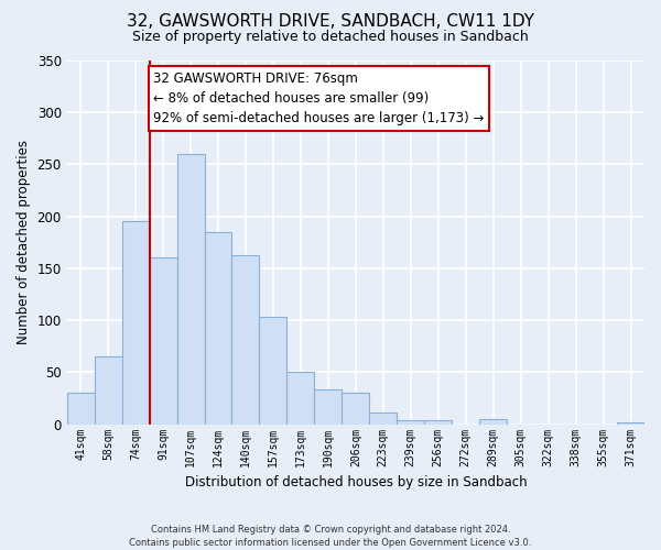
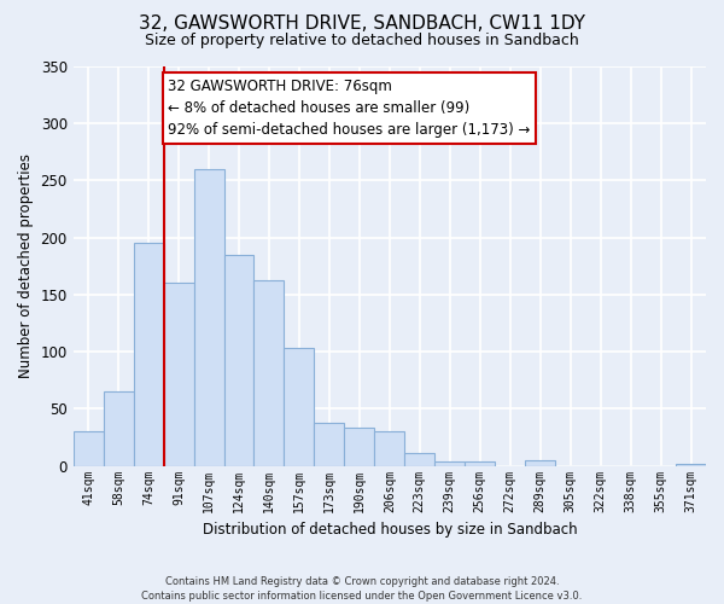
173sqm: 50 -> 38
